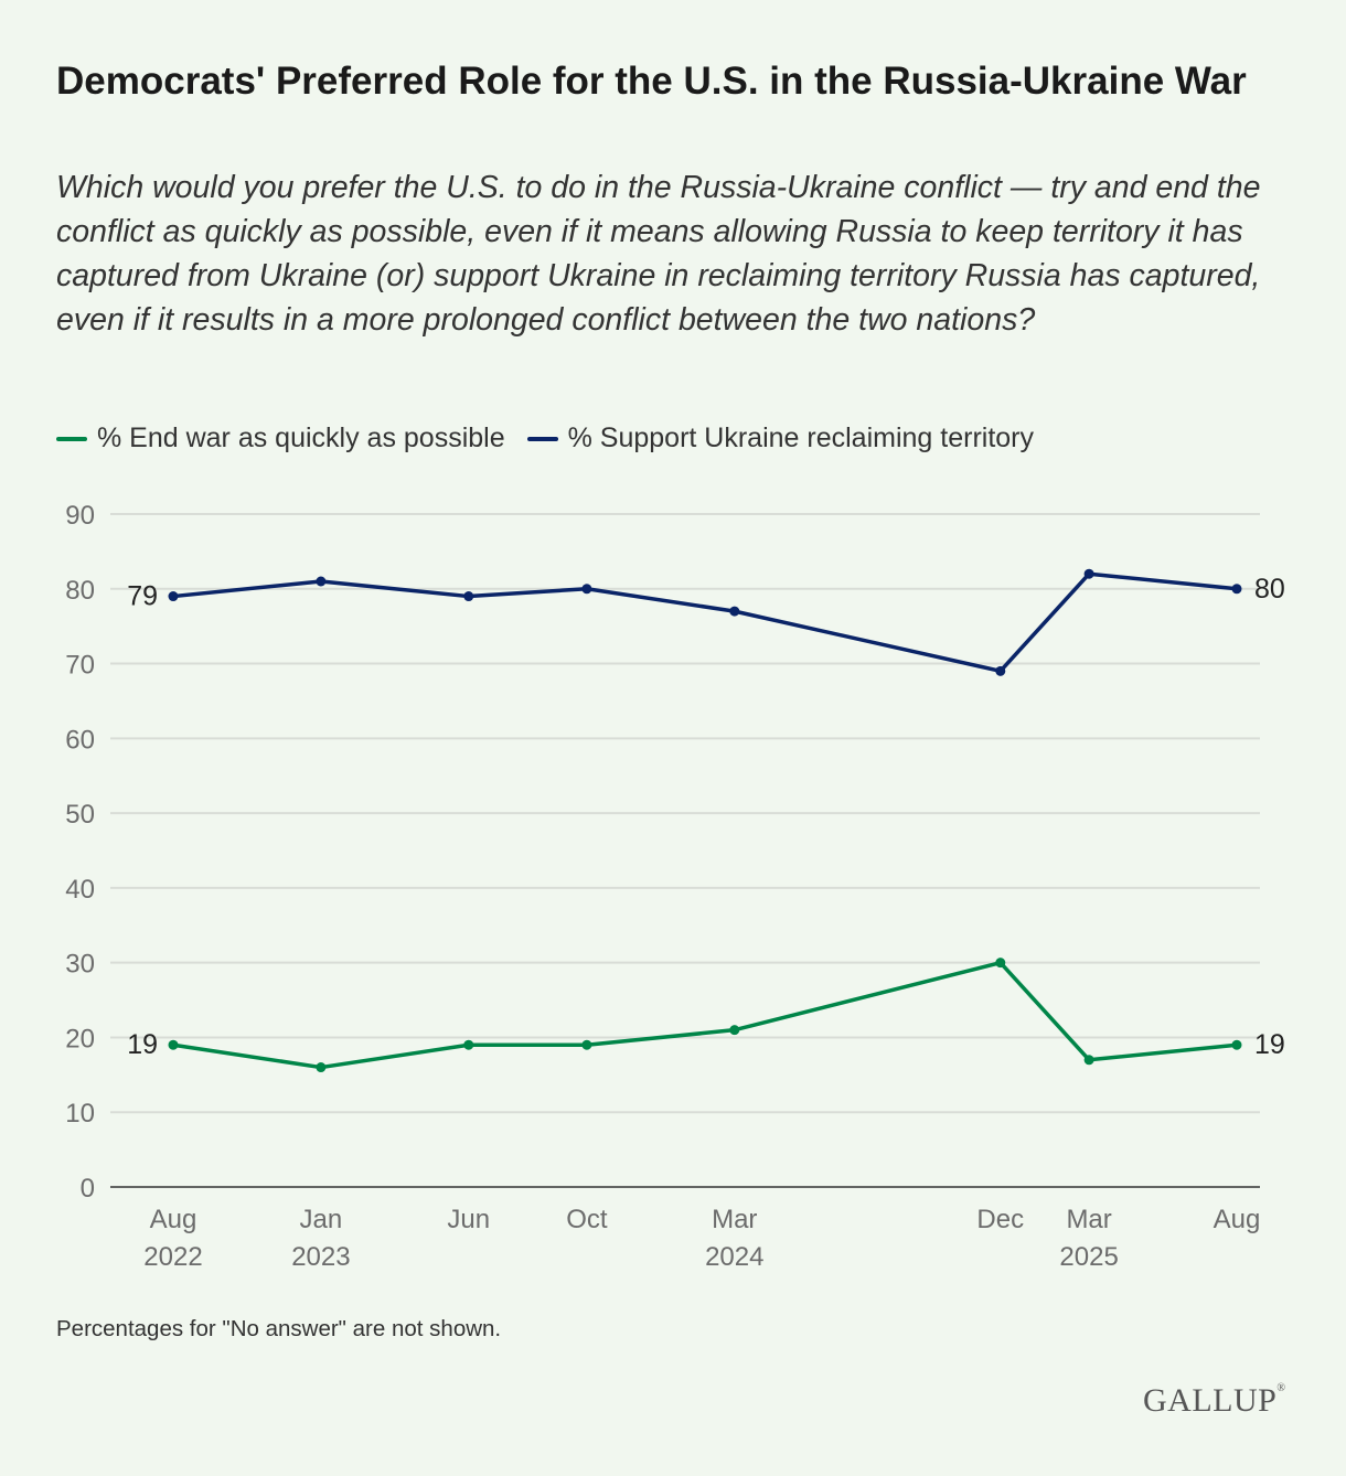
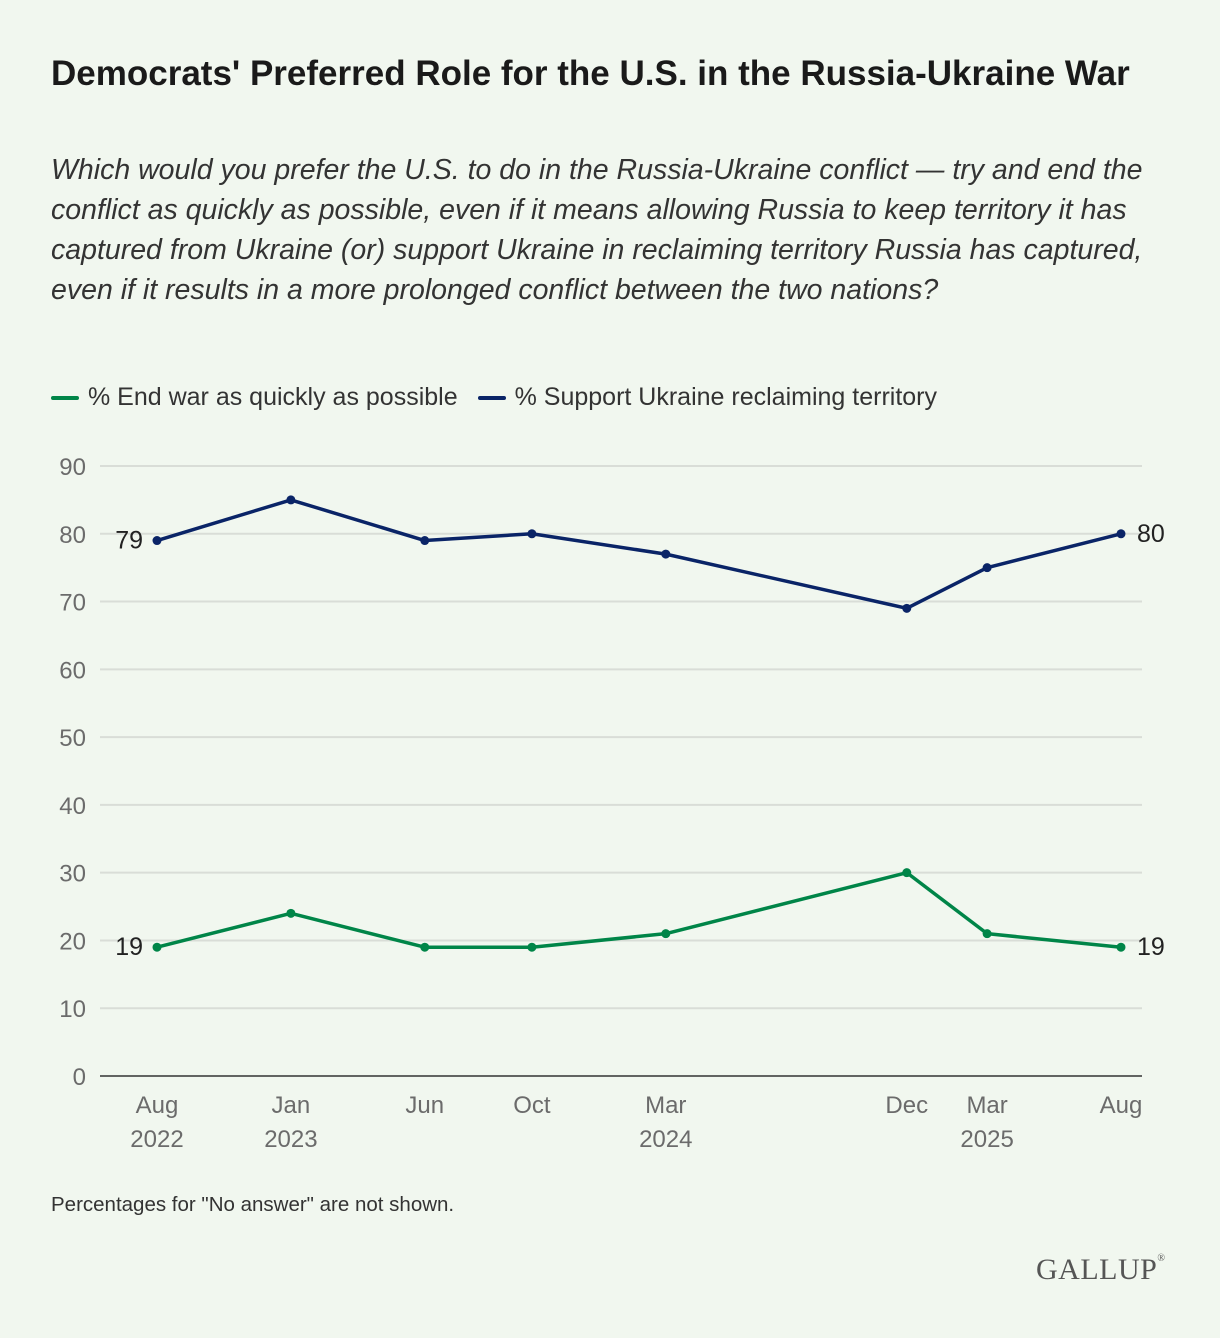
% End war as quickly as possible/Jan 2023: 16 -> 24
% Support Ukraine reclaiming territory/Jan 2023: 81 -> 85
% End war as quickly as possible/Mar 2025: 17 -> 21
% Support Ukraine reclaiming territory/Mar 2025: 82 -> 75
